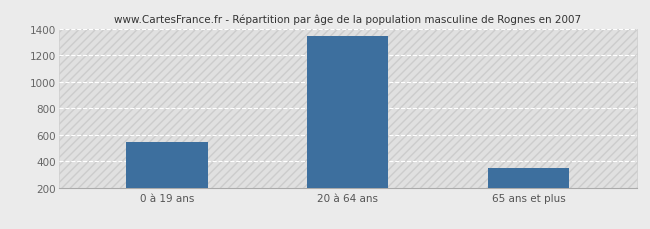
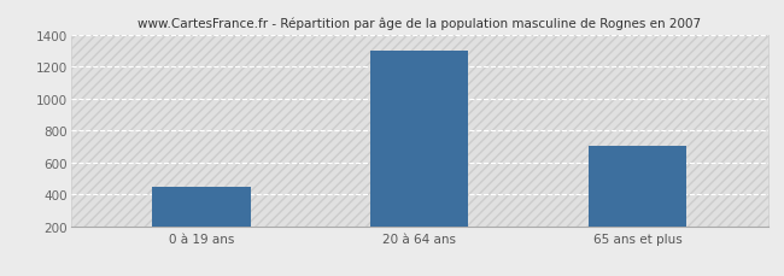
0 à 19 ans: 540 -> 450
20 à 64 ans: 1350 -> 1300
65 ans et plus: 350 -> 700
